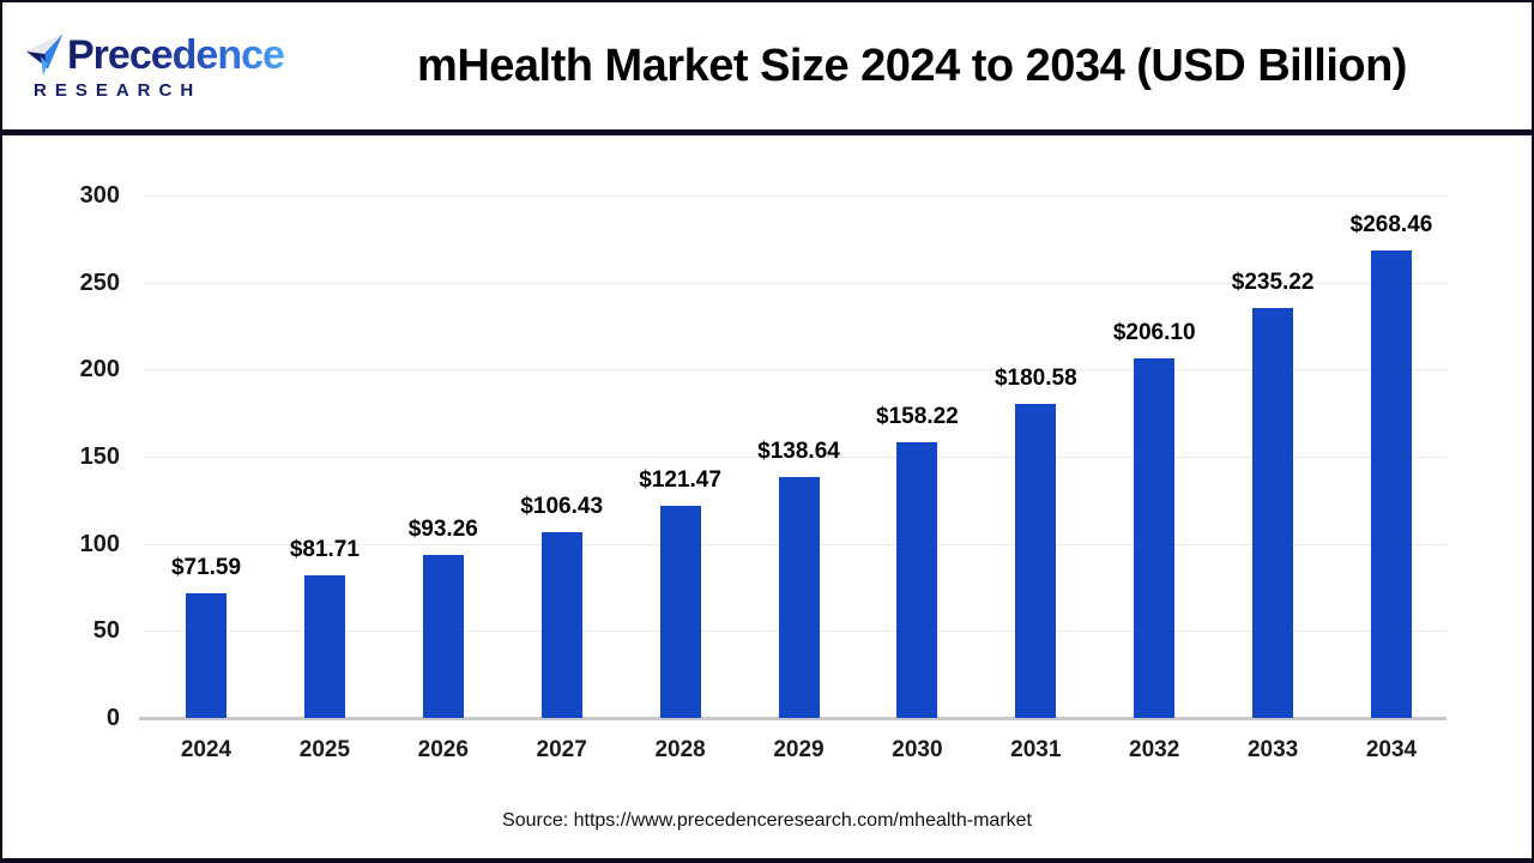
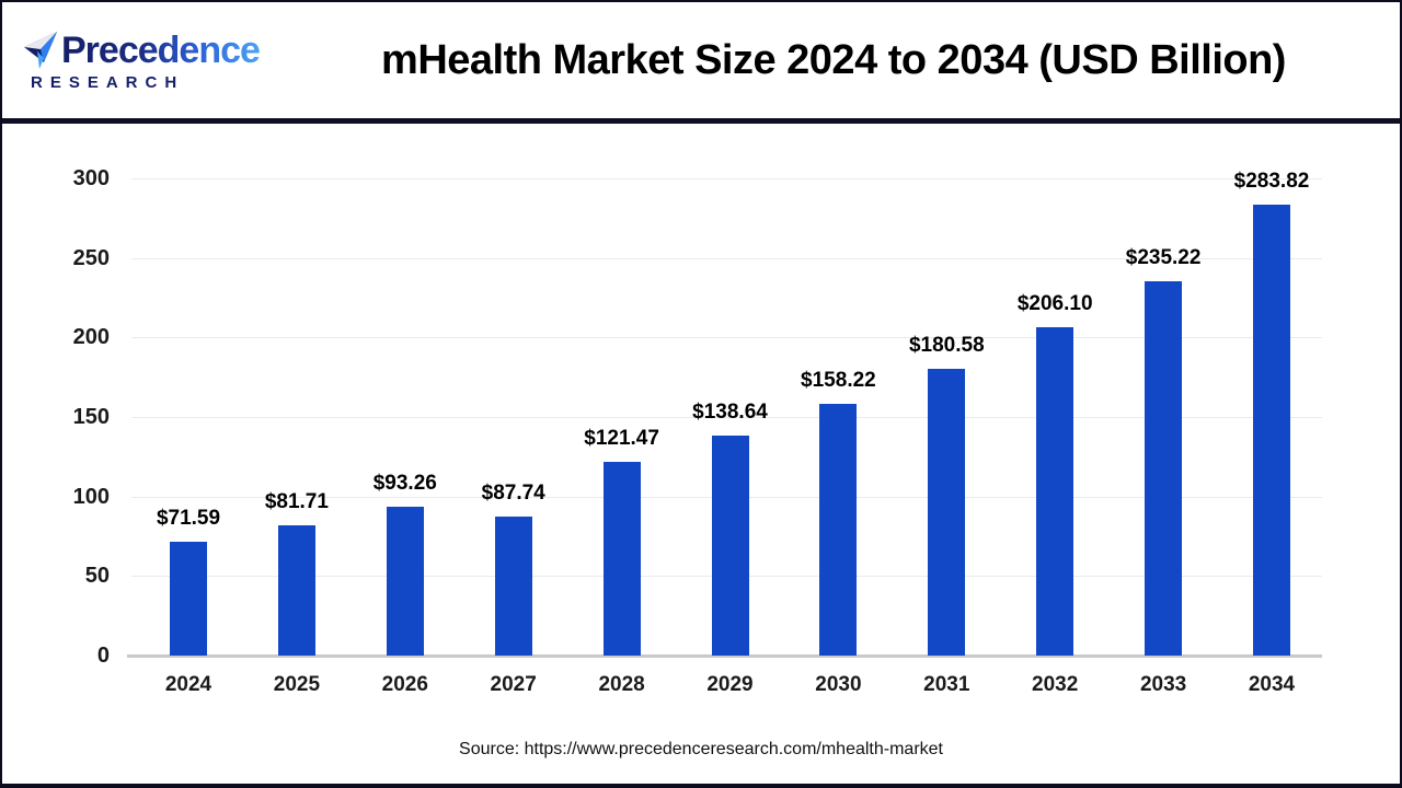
2027: $106.43 -> $87.74
2034: $268.46 -> $283.82
